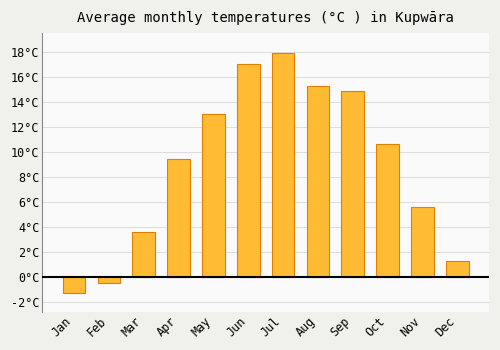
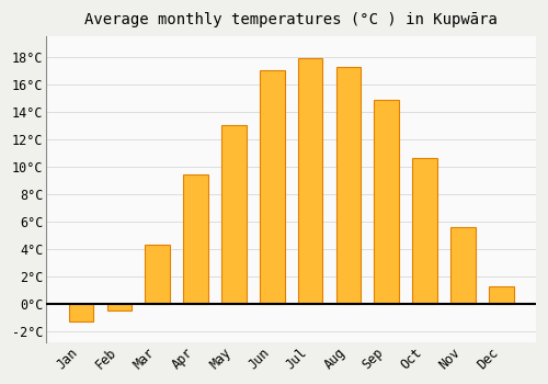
Mar: 3.6°C -> 4.3°C
Aug: 15.3°C -> 17.3°C
